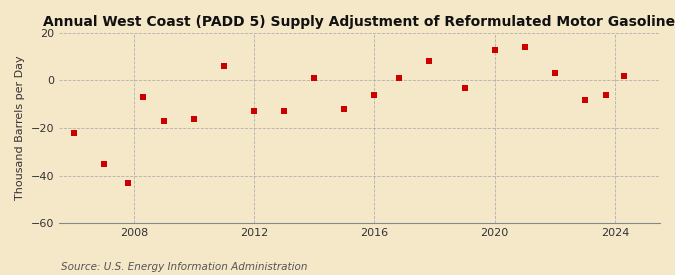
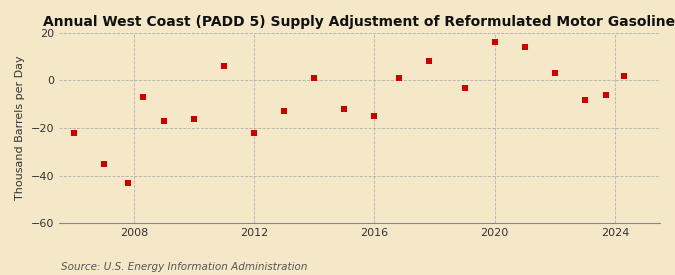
2012: -13 -> -22
2016: -6 -> -15
2020: 13 -> 16
